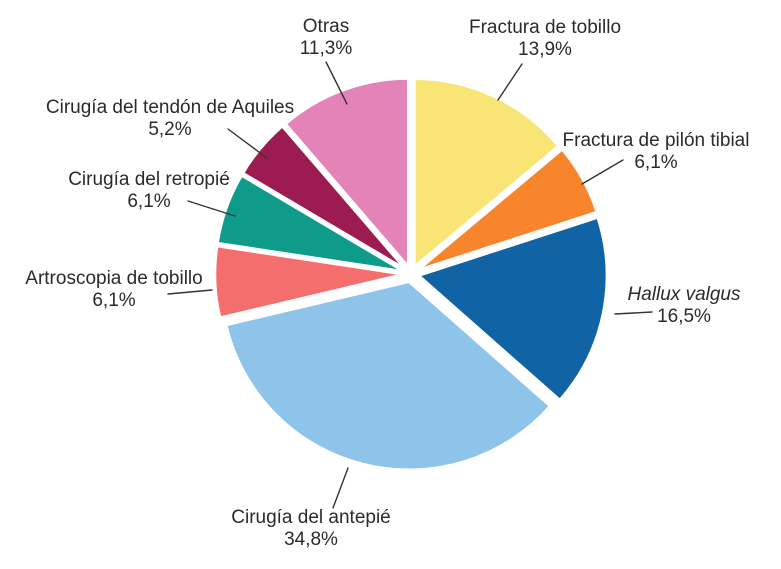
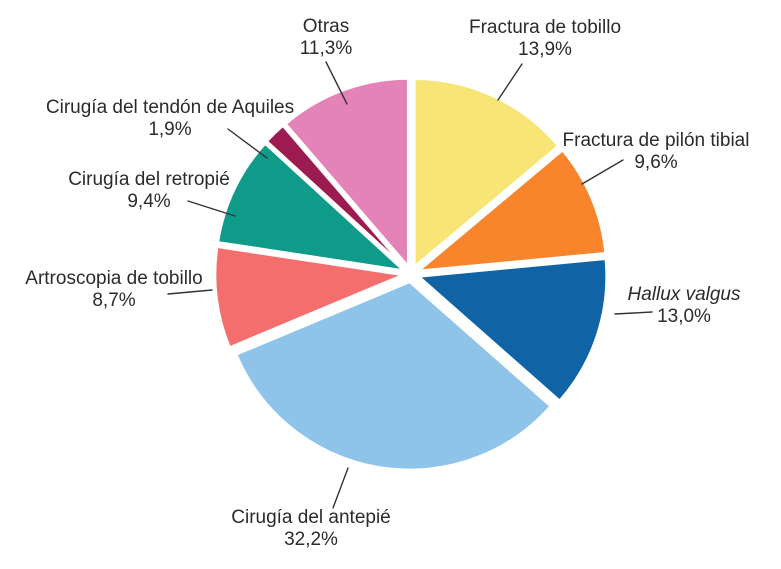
Fractura de pilón tibial: 6,1% -> 9,6%
Hallux valgus: 16,5% -> 13,0%
Cirugía del antepié: 34,8% -> 32,2%
Artroscopia de tobillo: 6,1% -> 8,7%
Cirugía del retropié: 6,1% -> 9,4%
Cirugía del tendón de Aquiles: 5,2% -> 1,9%
